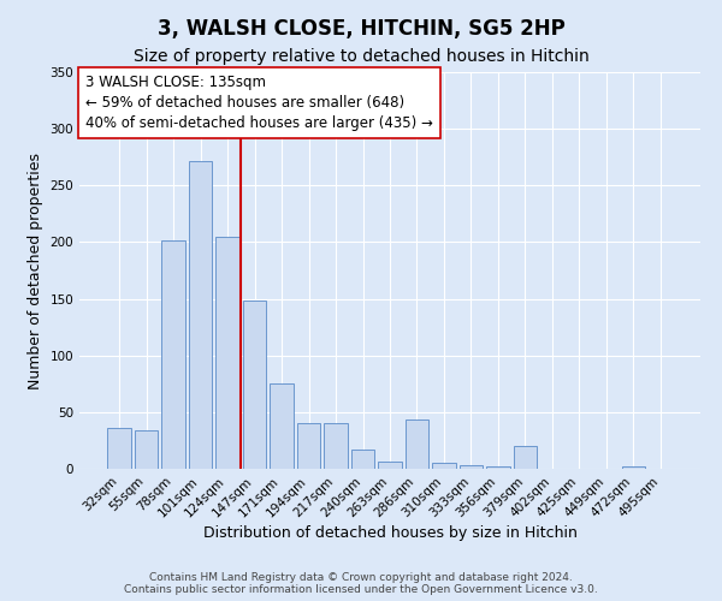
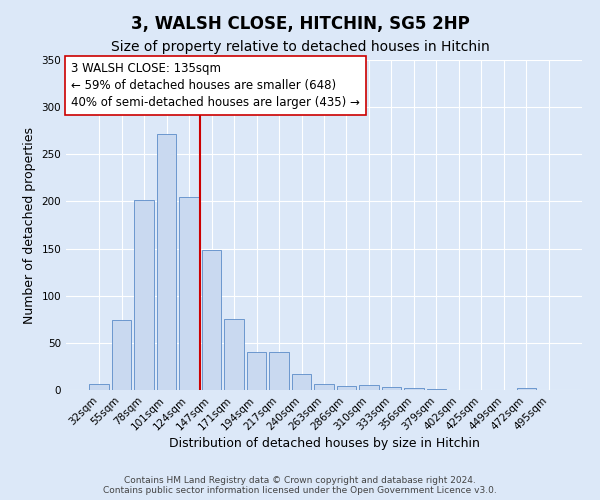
32sqm: 36 -> 6
55sqm: 34 -> 74
286sqm: 44 -> 4
379sqm: 20 -> 1
